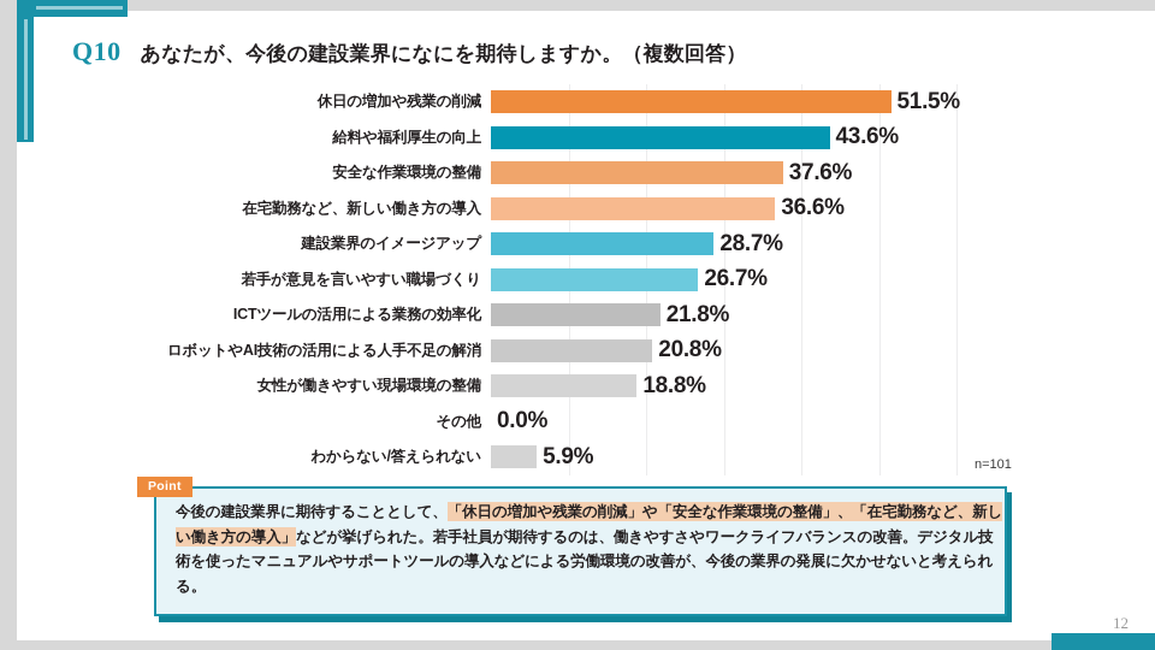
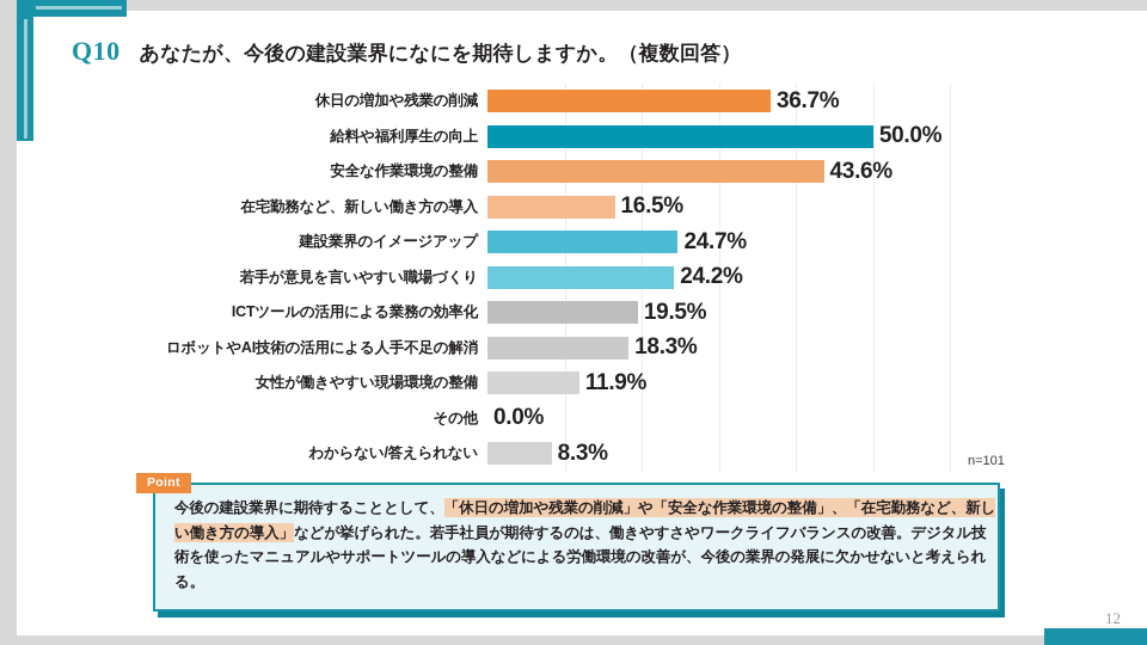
休日の増加や残業の削減: 51.5% -> 36.7%
給料や福利厚生の向上: 43.6% -> 50.0%
安全な作業環境の整備: 37.6% -> 43.6%
在宅勤務など、新しい働き方の導入: 36.6% -> 16.5%
建設業界のイメージアップ: 28.7% -> 24.7%
若手が意見を言いやすい職場づくり: 26.7% -> 24.2%
ICTツールの活用による業務の効率化: 21.8% -> 19.5%
ロボットやAI技術の活用による人手不足の解消: 20.8% -> 18.3%
女性が働きやすい現場環境の整備: 18.8% -> 11.9%
わからない/答えられない: 5.9% -> 8.3%
